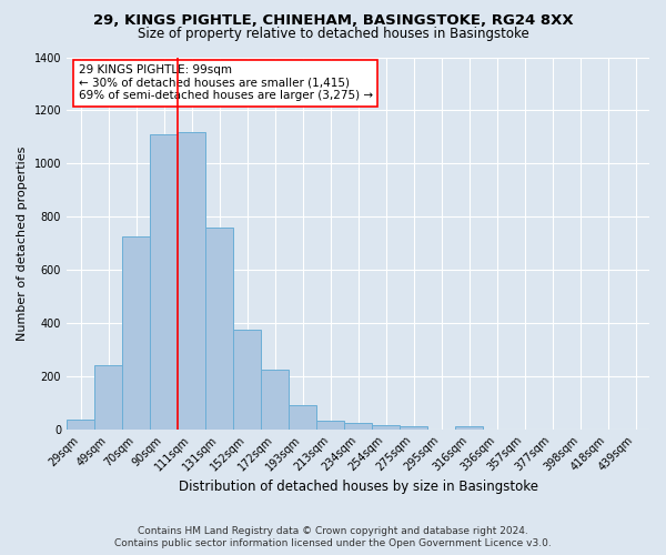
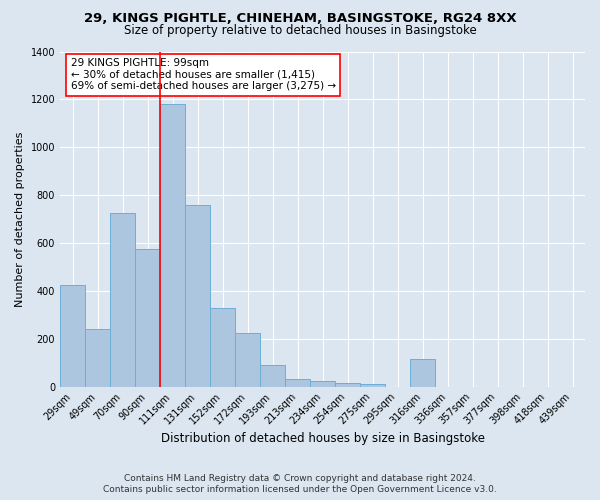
29sqm: 35 -> 425
90sqm: 1110 -> 575
111sqm: 1120 -> 1180
152sqm: 375 -> 330
316sqm: 10 -> 115
